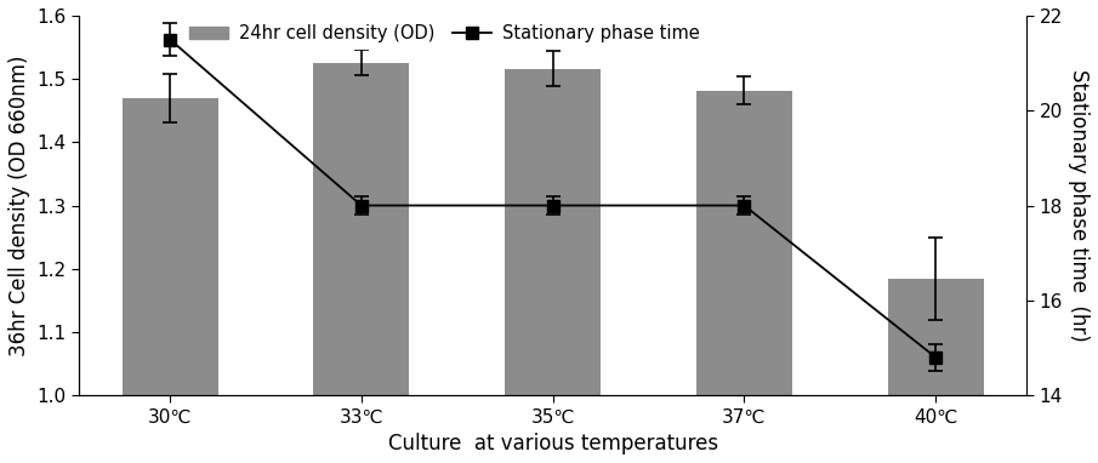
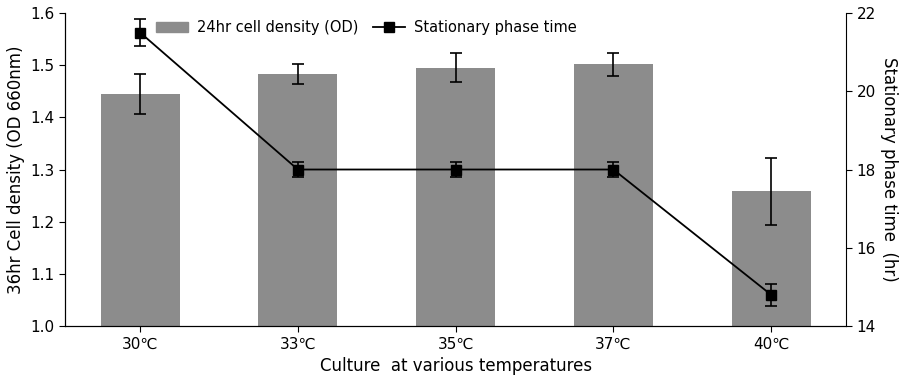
24hr cell density (OD)/30℃: 1.470 -> 1.445
24hr cell density (OD)/33℃: 1.526 -> 1.483
24hr cell density (OD)/35℃: 1.516 -> 1.495
24hr cell density (OD)/37℃: 1.482 -> 1.502
24hr cell density (OD)/40℃: 1.184 -> 1.258
